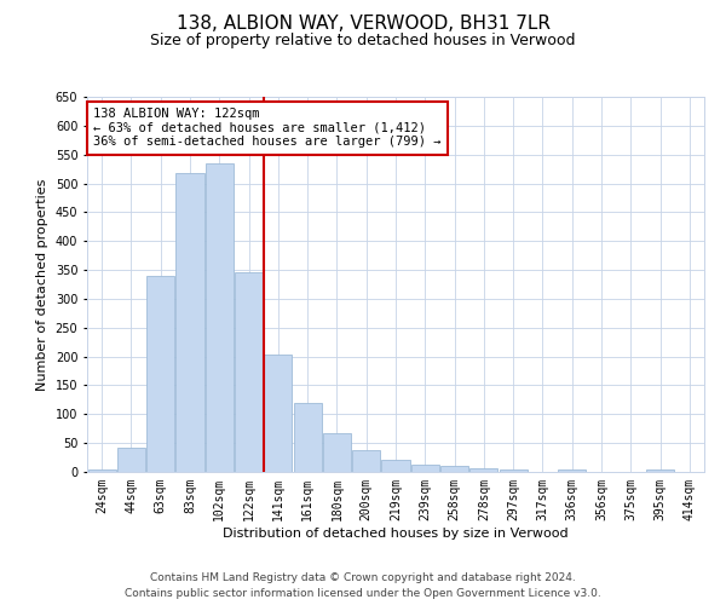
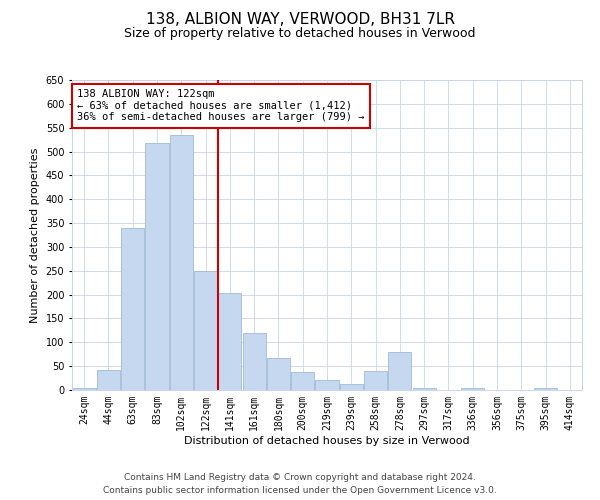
122sqm: 345 -> 250
258sqm: 11 -> 40
278sqm: 7 -> 80
